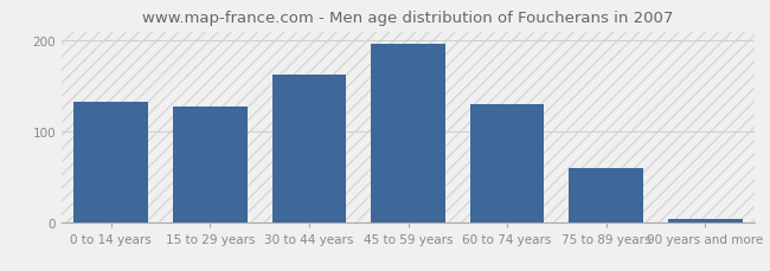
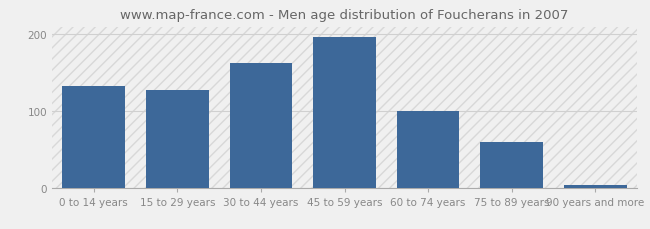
60 to 74 years: 130 -> 100
